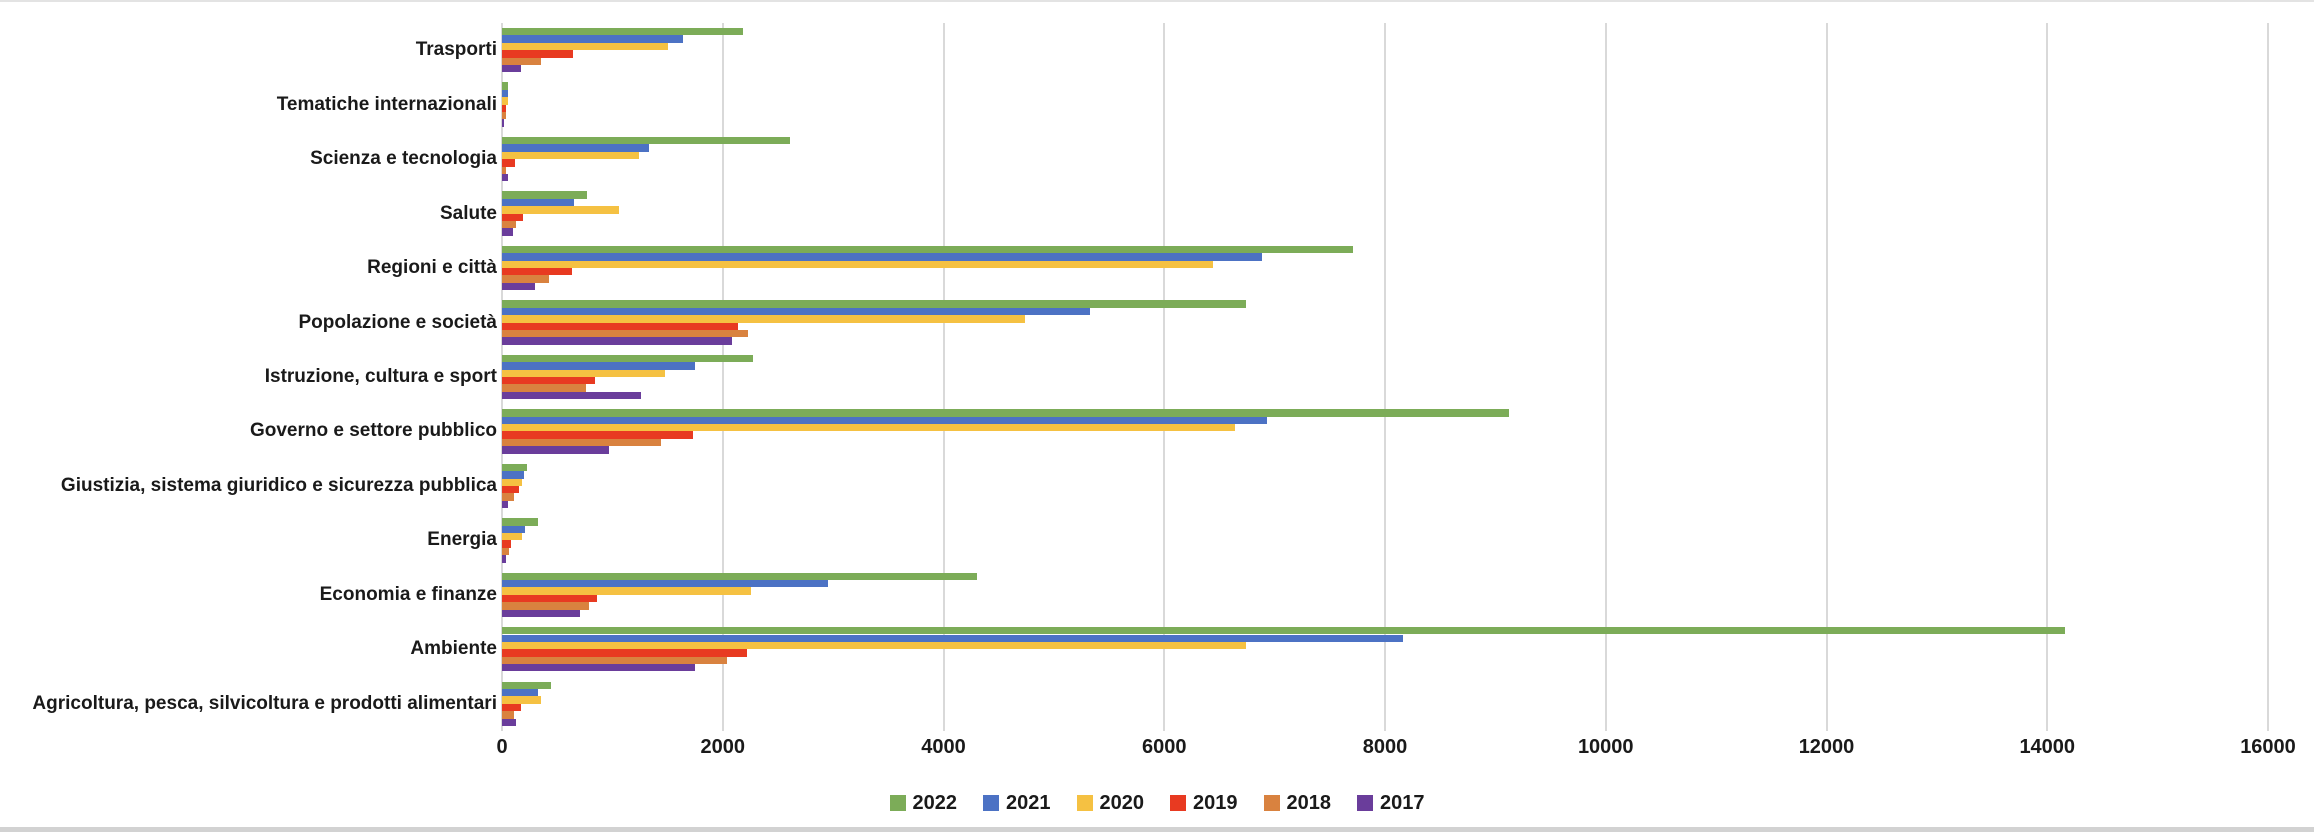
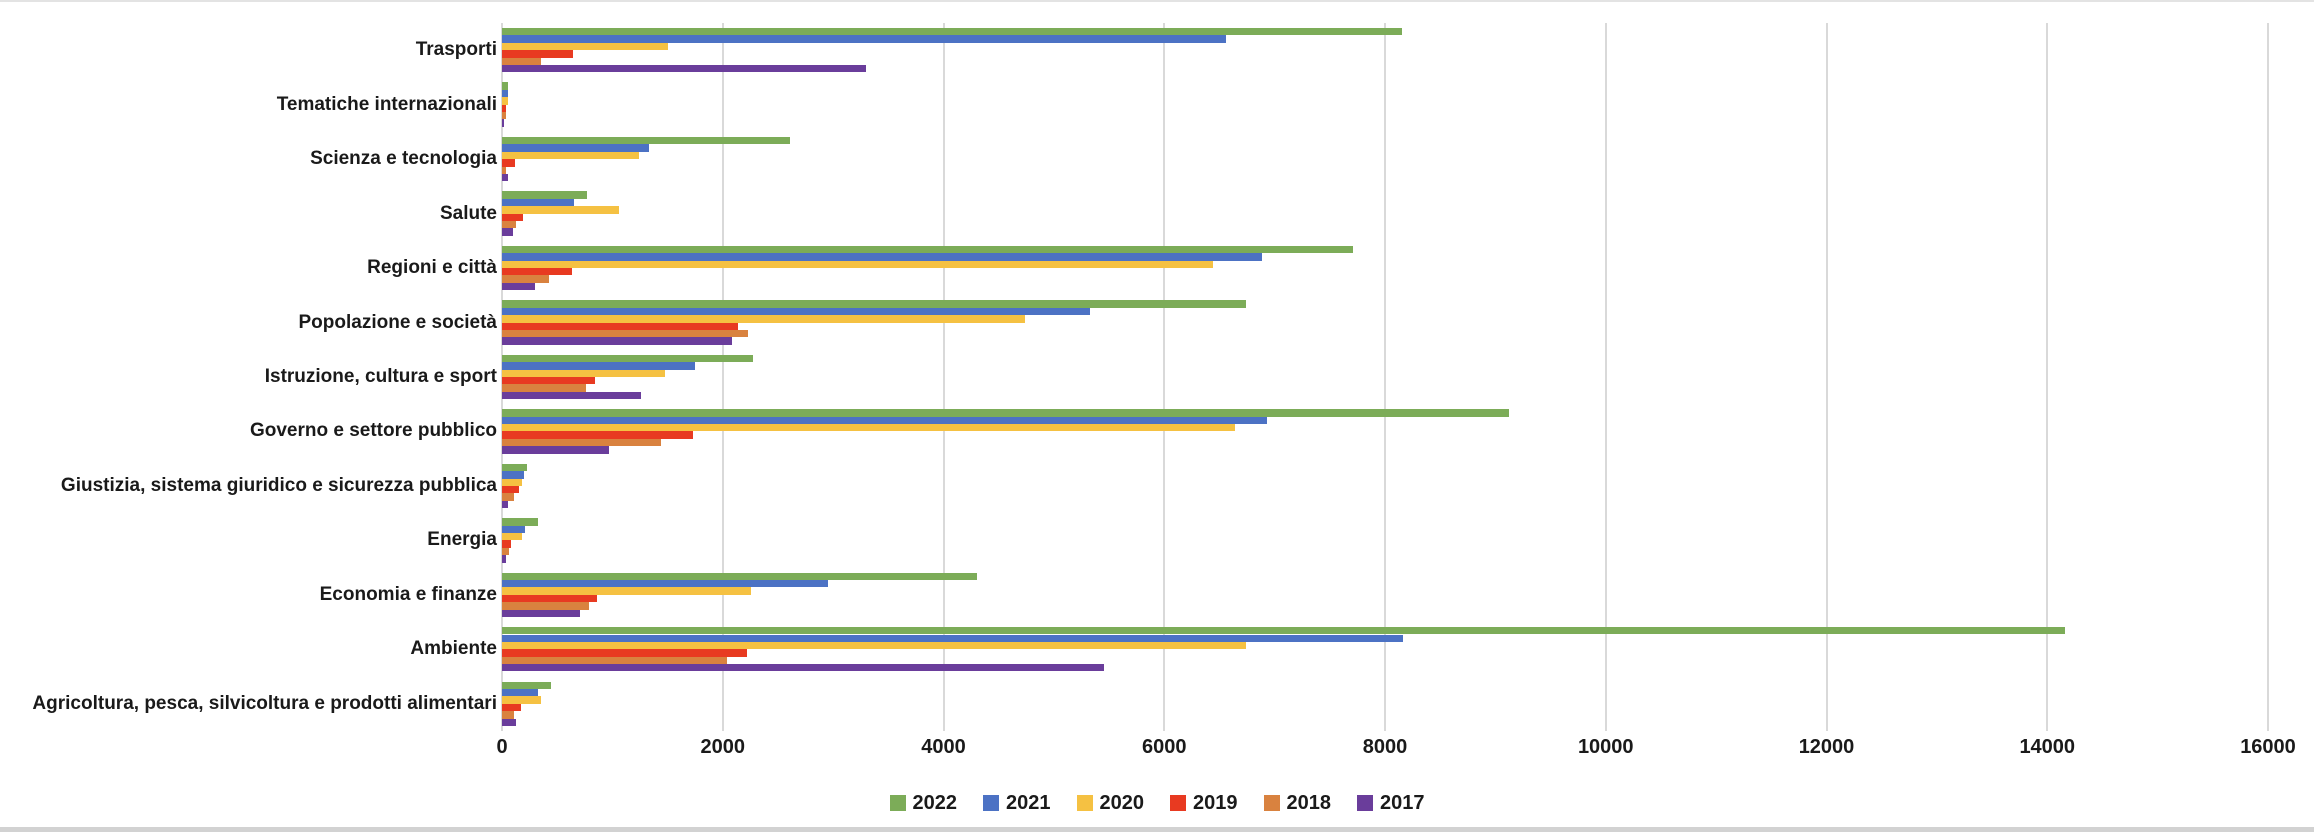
2022/Trasporti: 2180 -> 8150
2021/Trasporti: 1640 -> 6560
2017/Trasporti: 170 -> 3300
2017/Ambiente: 1750 -> 5450
